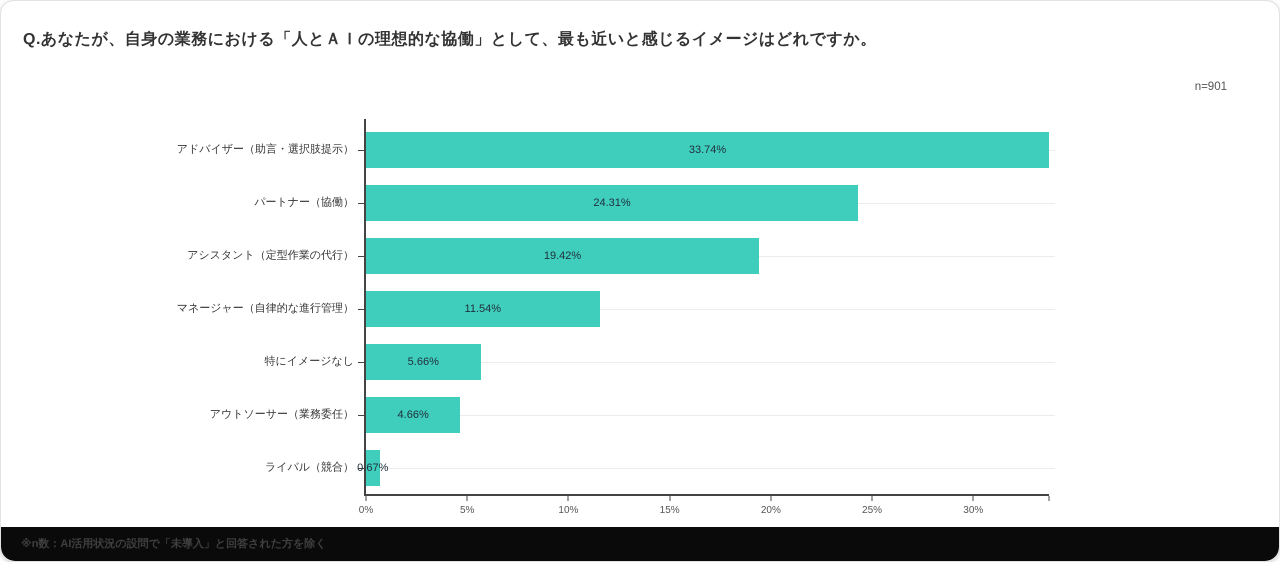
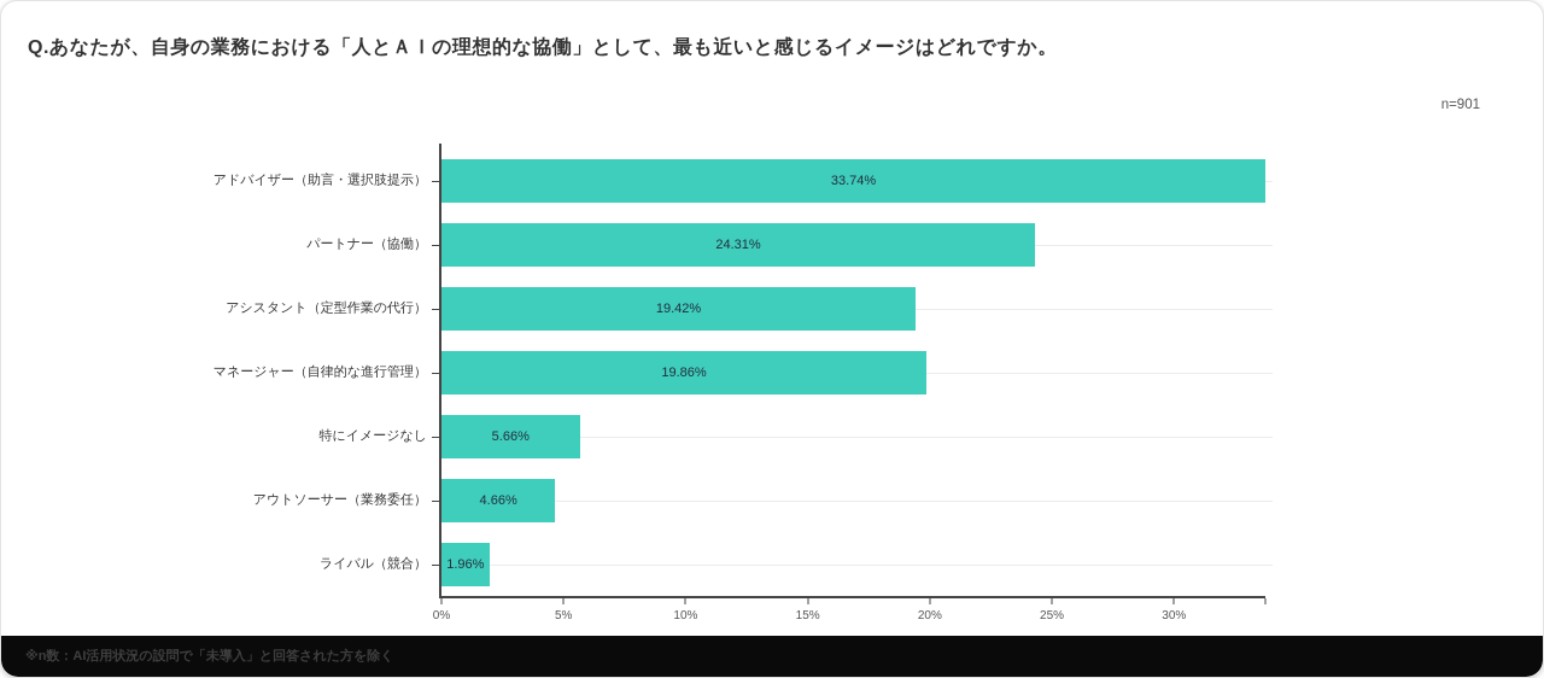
マネージャー（自律的な進行管理）: 11.54% -> 19.86%
ライバル（競合）: 0.67% -> 1.96%
